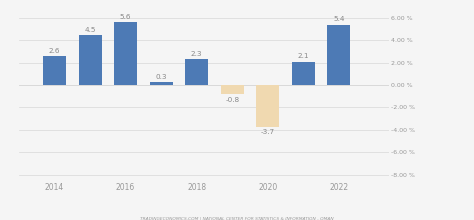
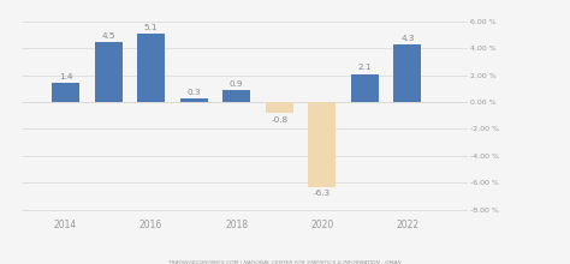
2014: 2.6 -> 1.4
2016: 5.6 -> 5.1
2018: 2.3 -> 0.9
2020: -3.7 -> -6.3
2022: 5.4 -> 4.3
